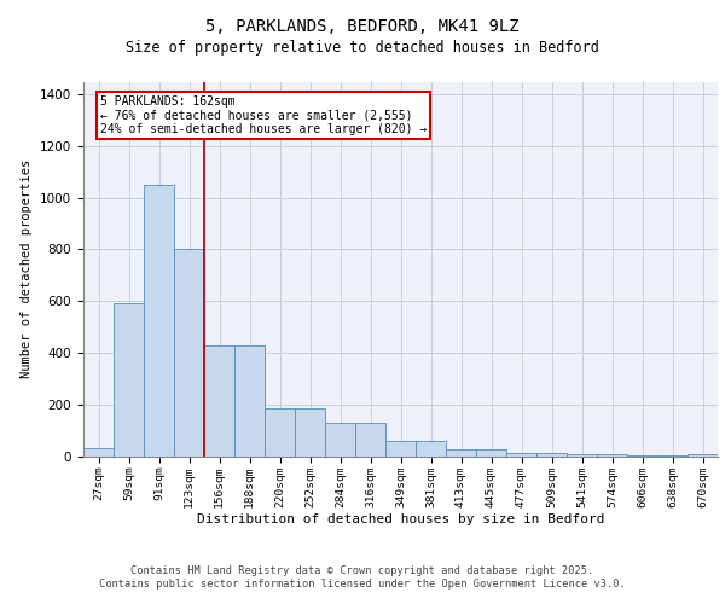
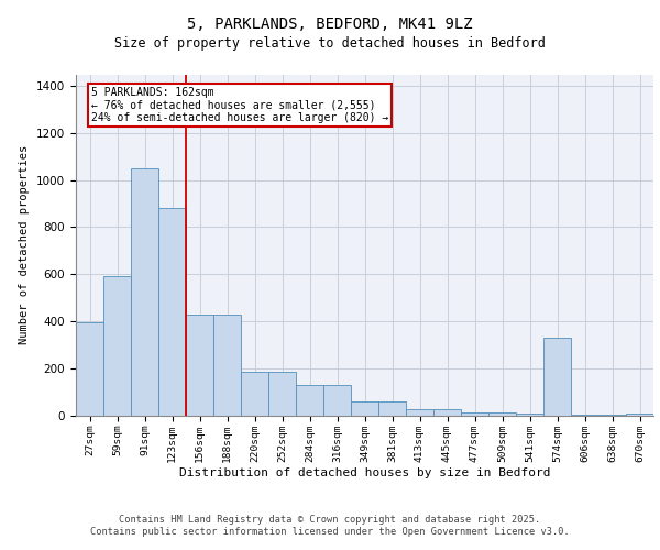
27sqm: 30 -> 395
123sqm: 800 -> 880
574sqm: 8 -> 330
